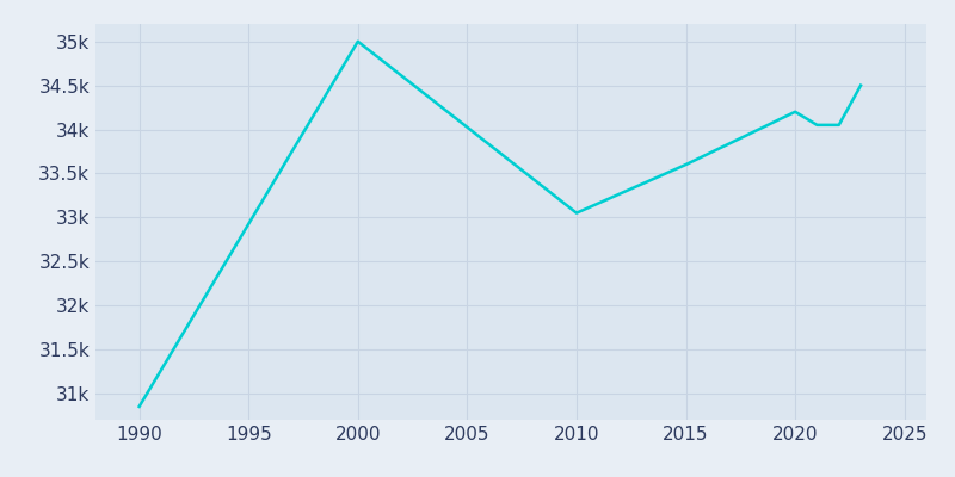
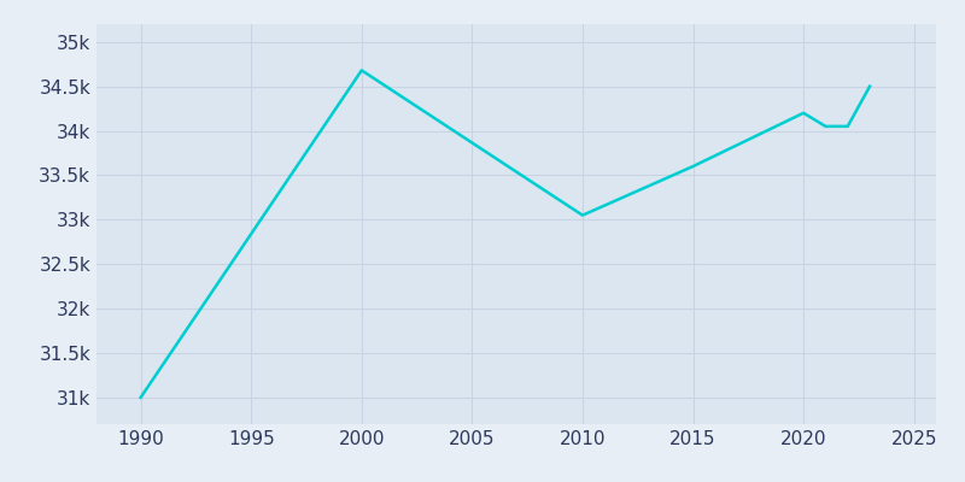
1990: 30.85k -> 31.00k
2000: 35.00k -> 34.68k
